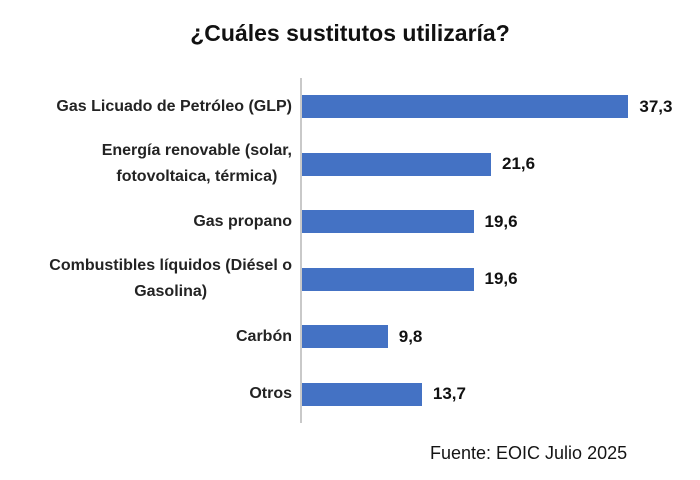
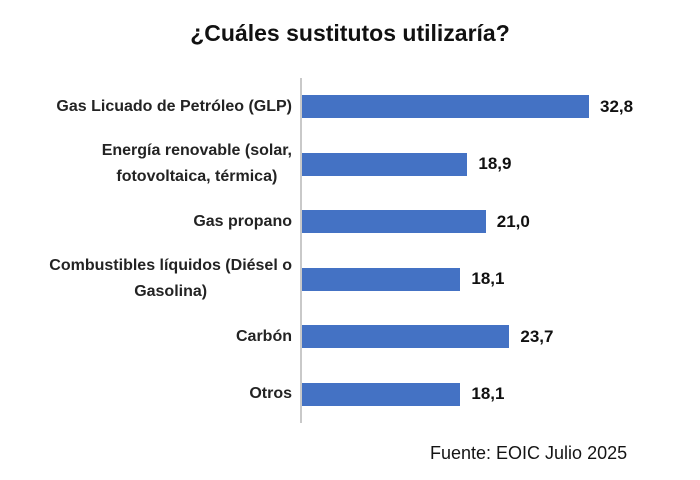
Gas Licuado de Petróleo (GLP): 37,3 -> 32,8
Energía renovable (solar, fotovoltaica, térmica): 21,6 -> 18,9
Gas propano: 19,6 -> 21,0
Combustibles líquidos (Diésel o Gasolina): 19,6 -> 18,1
Carbón: 9,8 -> 23,7
Otros: 13,7 -> 18,1
